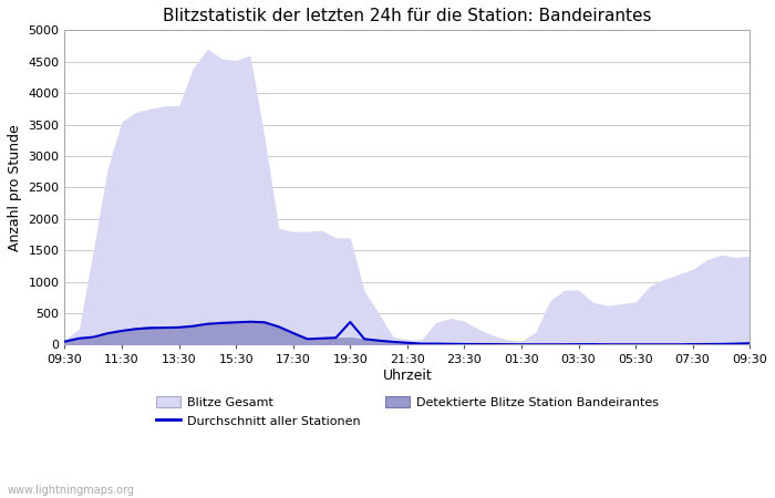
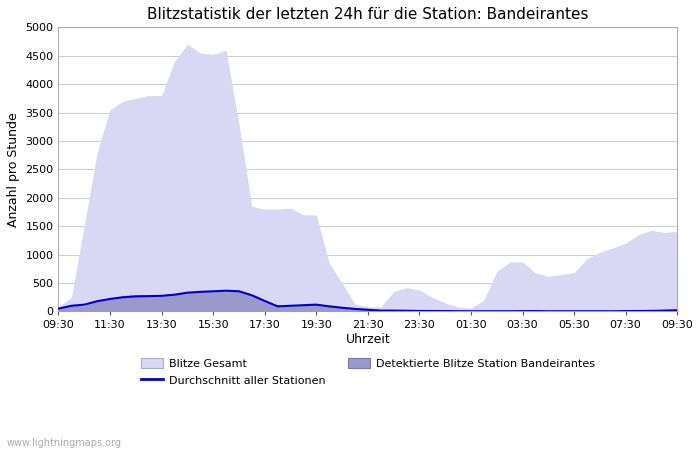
Durchschnitt aller Stationen/19:30: 360 -> 120
